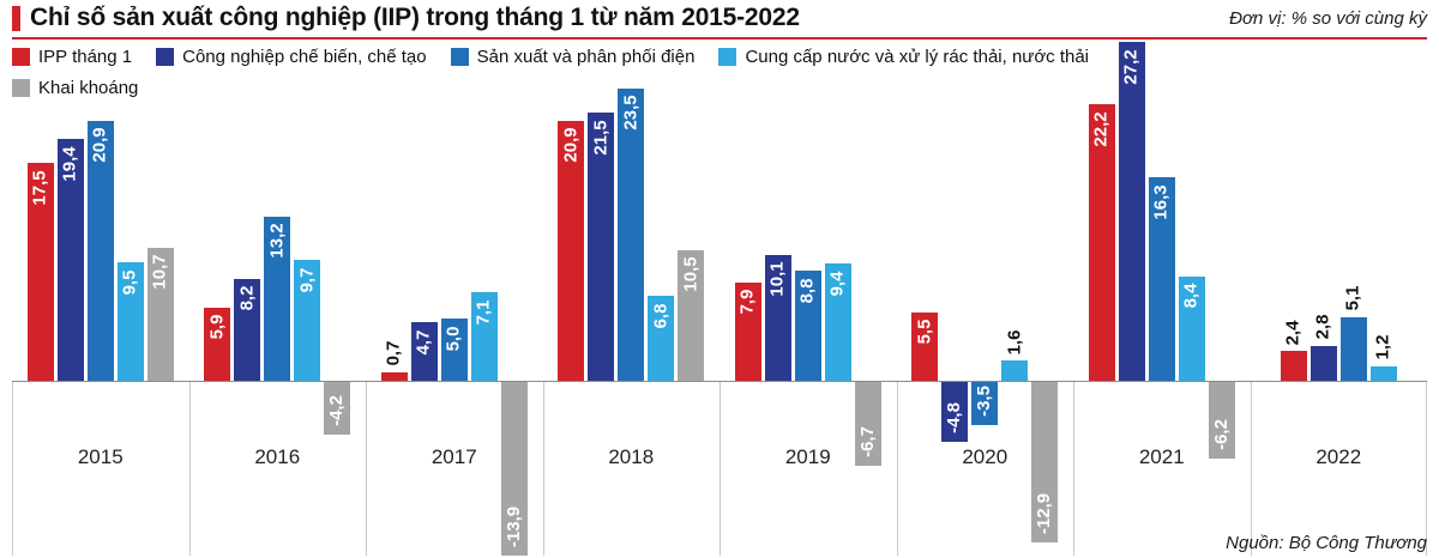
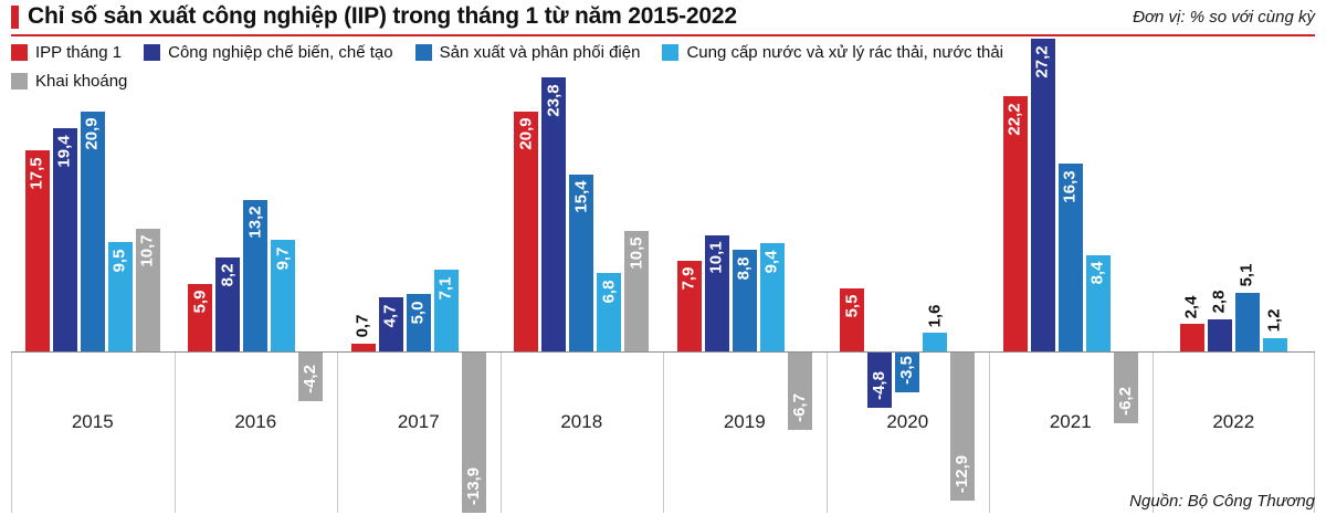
Công nghiệp chế biến, chế tạo/2018: 21,5 -> 23,8
Sản xuất và phân phối điện/2018: 23,5 -> 15,4
